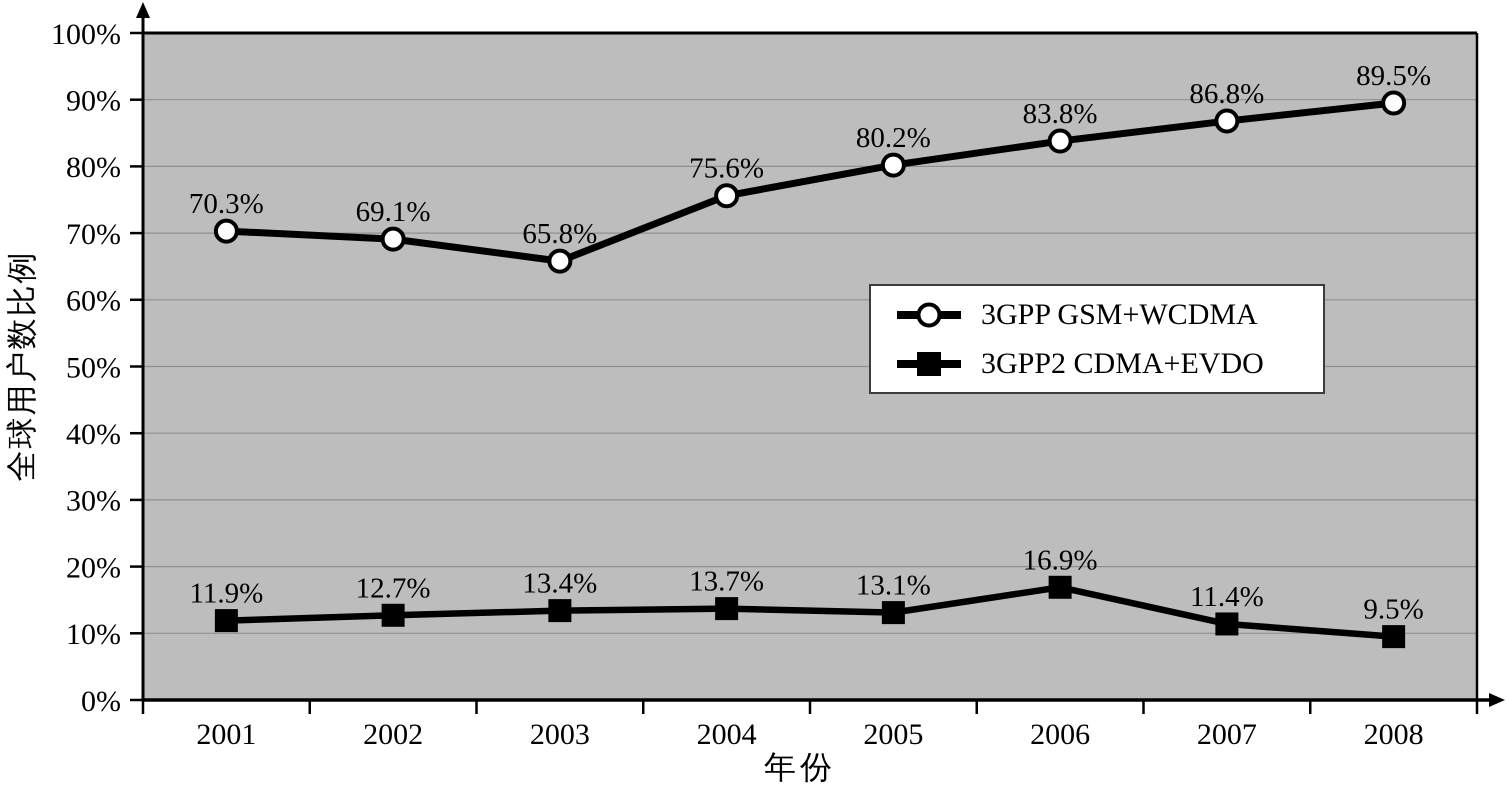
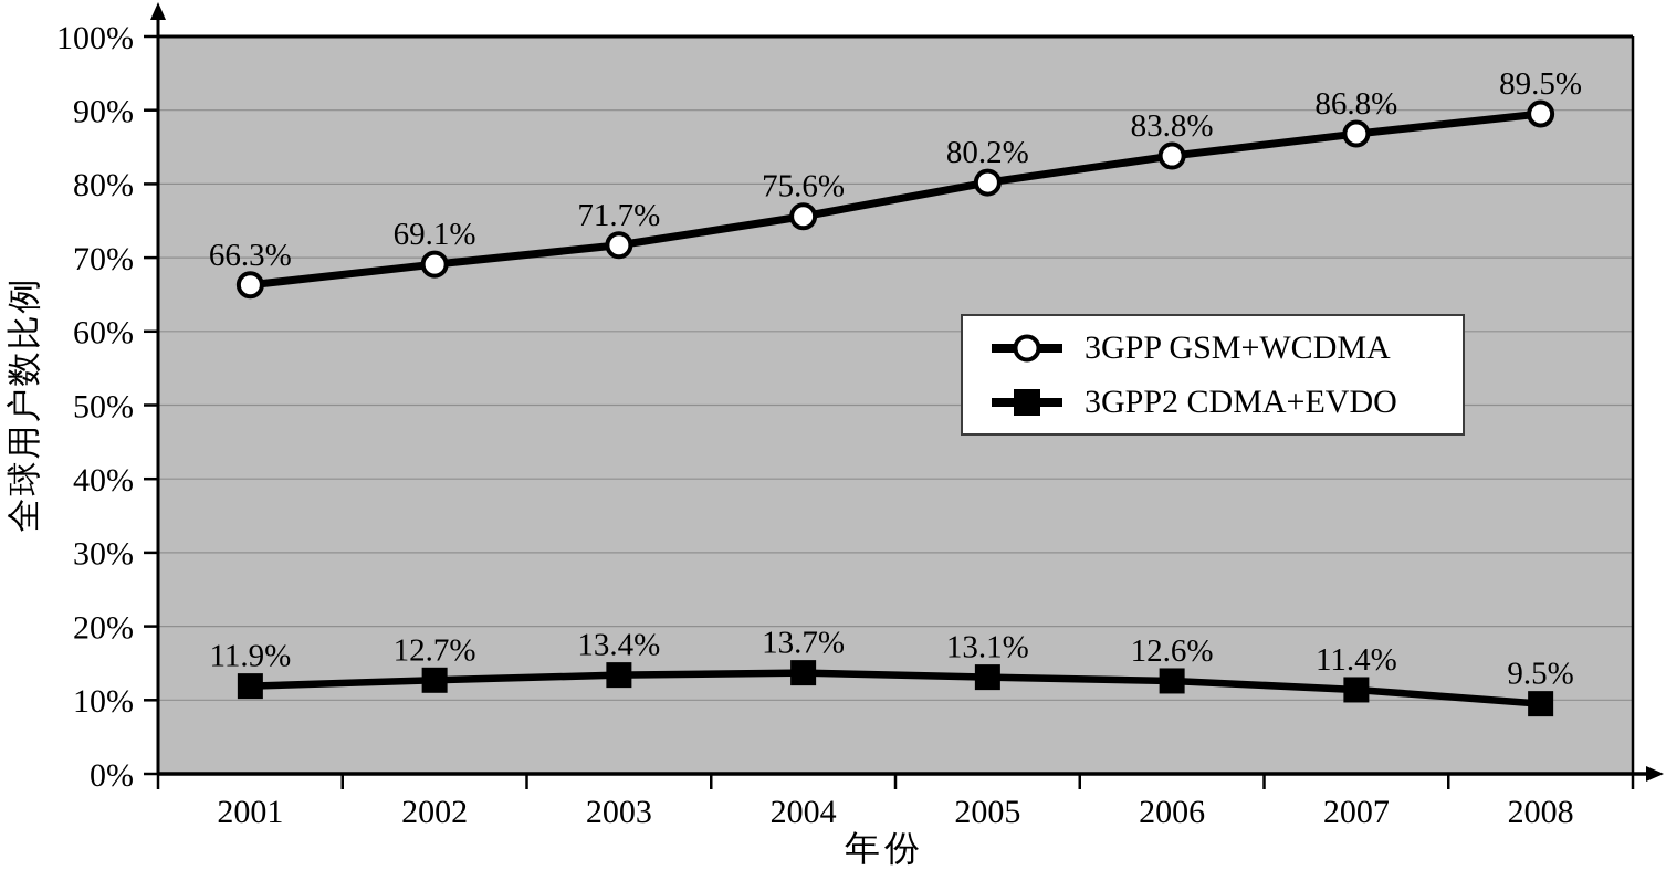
3GPP GSM+WCDMA/2001: 70.3% -> 66.3%
3GPP GSM+WCDMA/2003: 65.8% -> 71.7%
3GPP2 CDMA+EVDO/2006: 16.9% -> 12.6%
